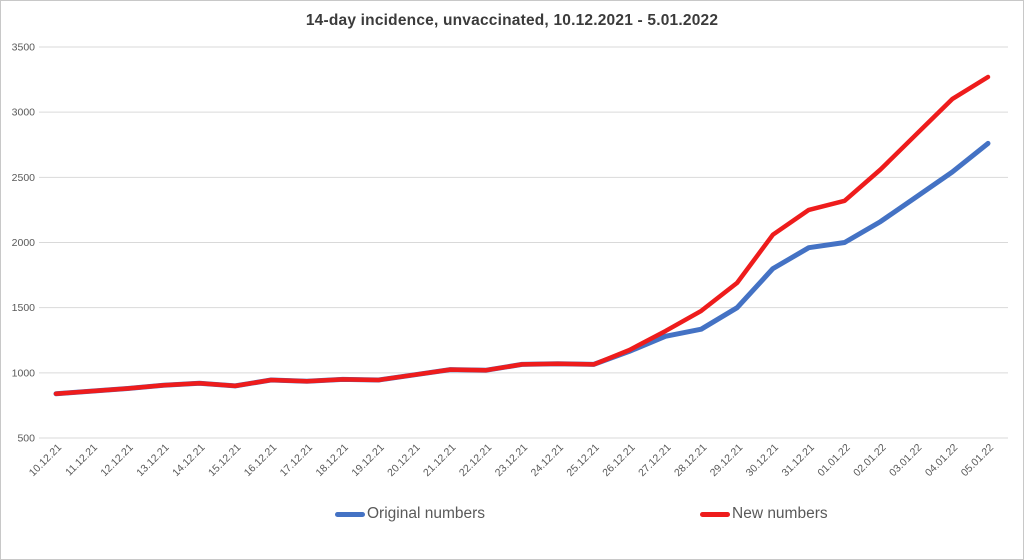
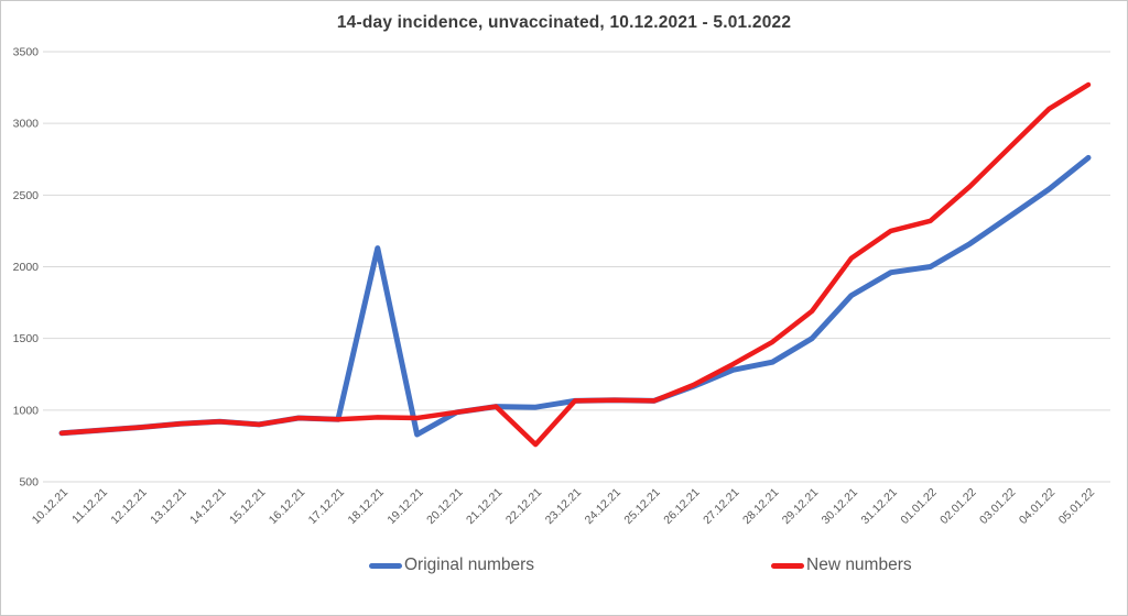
Original numbers/18.12.21: 950 -> 2130
Original numbers/19.12.21: 940 -> 830
New numbers/22.12.21: 1020 -> 760
